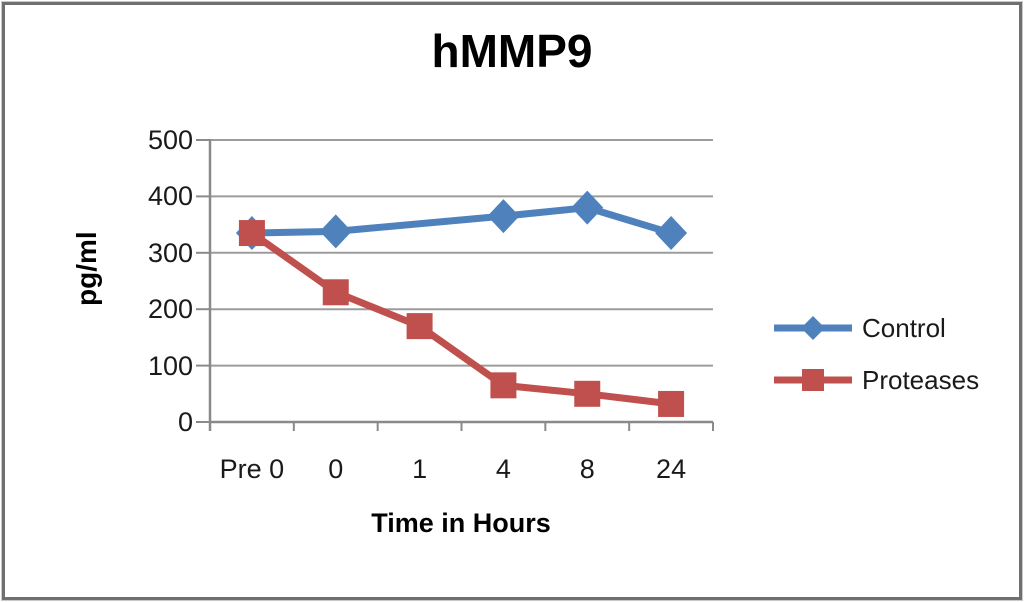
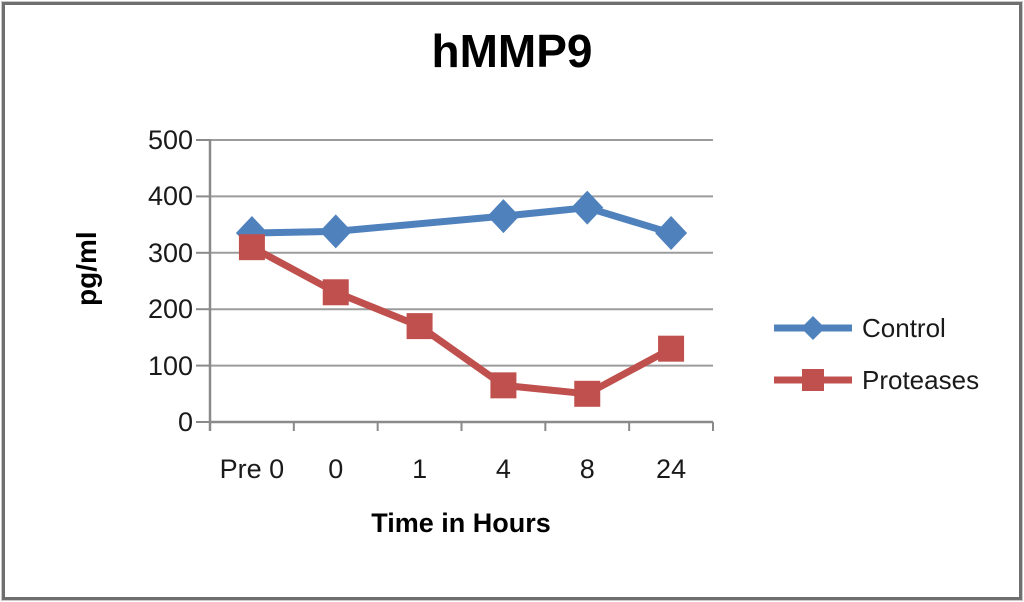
Proteases/Pre 0: 340 -> 310
Proteases/24: 30 -> 130
